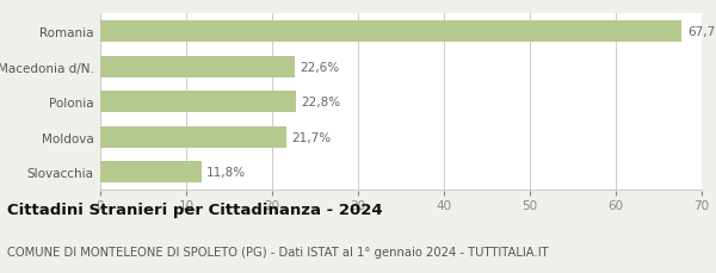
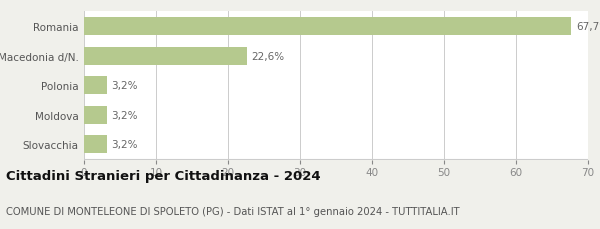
Polonia: 22,8% -> 3,2%
Moldova: 21,7% -> 3,2%
Slovacchia: 11,8% -> 3,2%
